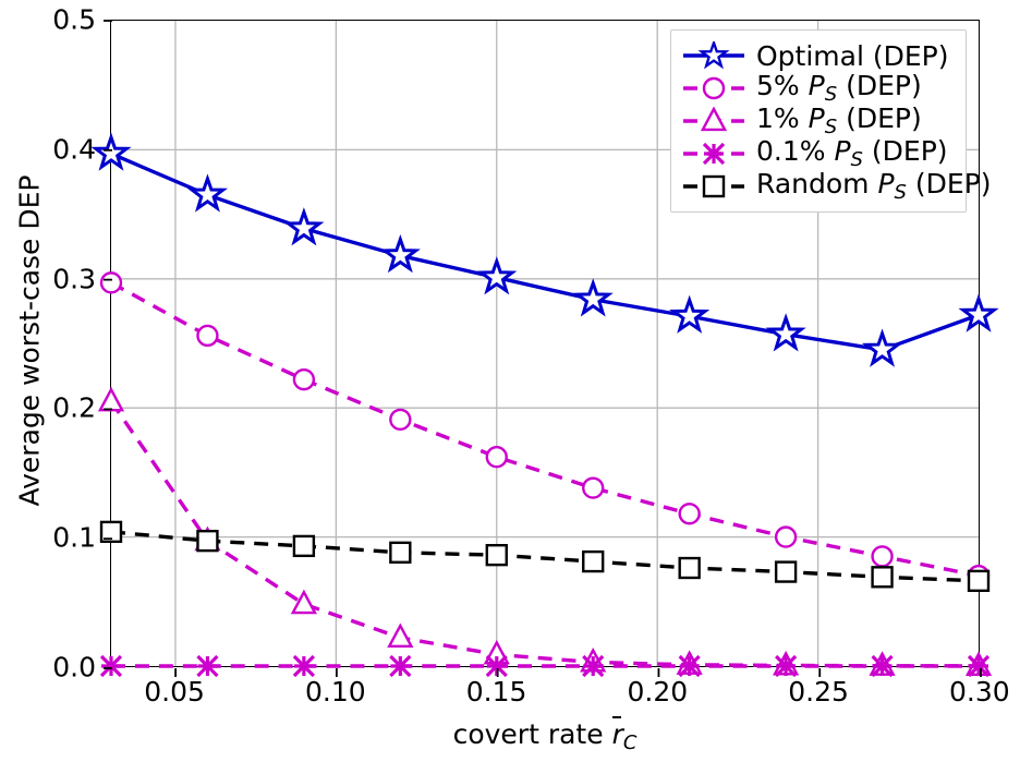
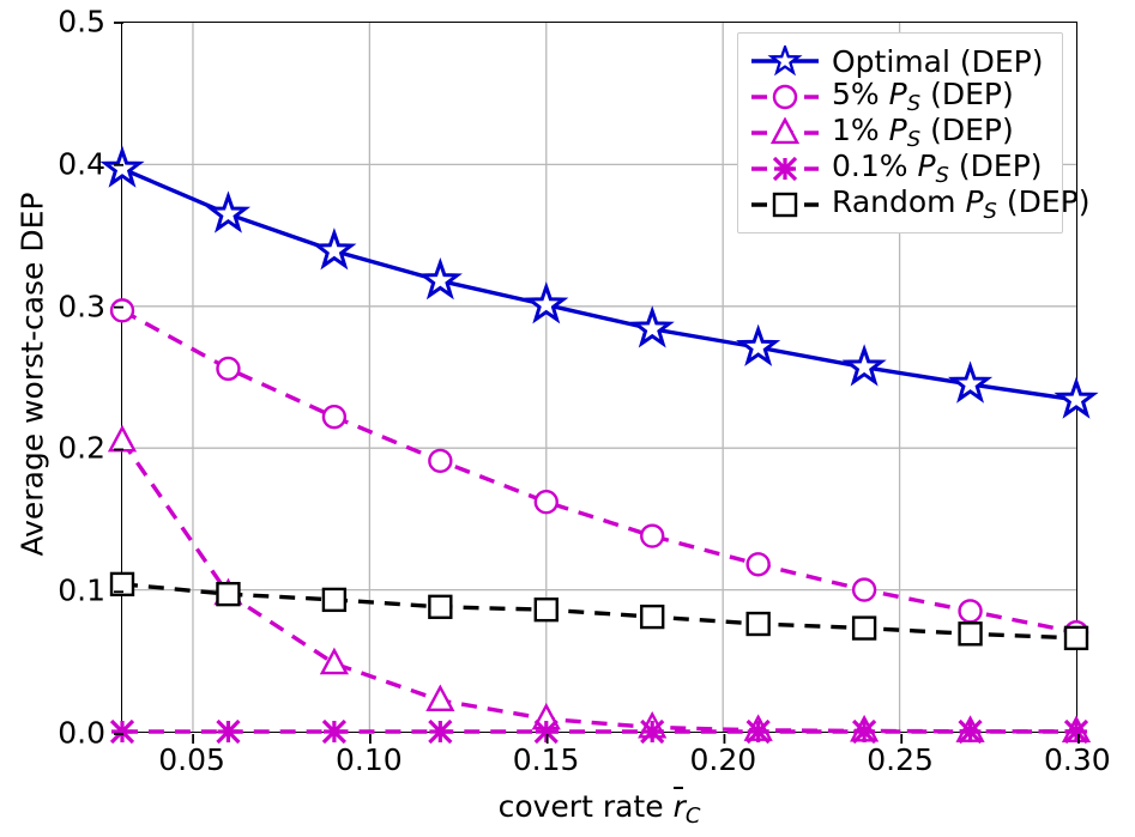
Optimal (DEP)/0.3: 0.272 -> 0.234
